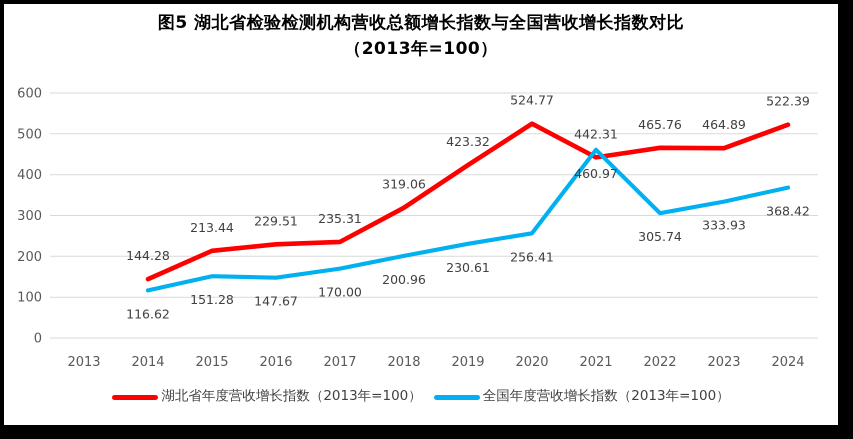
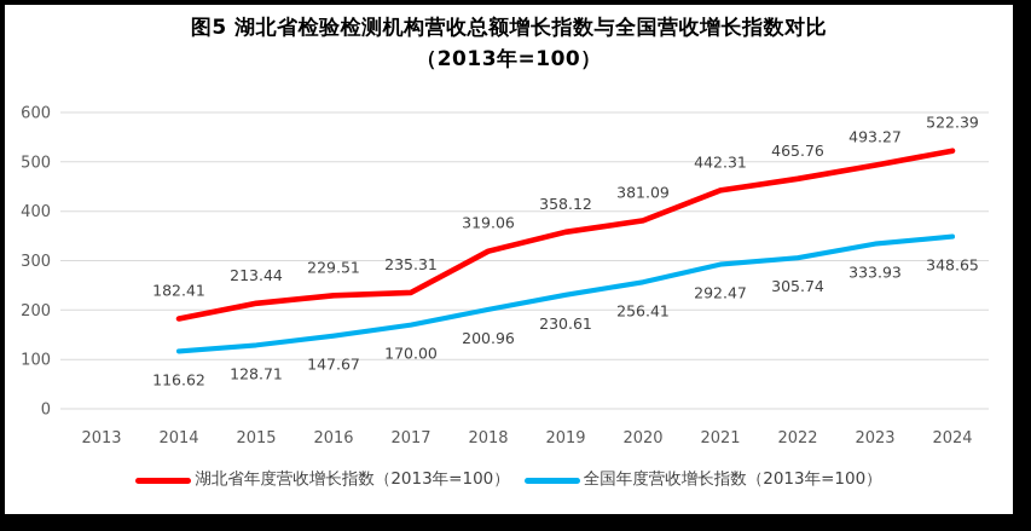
湖北省年度营收增长指数（2013年=100）/2014: 144.28 -> 182.41
全国年度营收增长指数（2013年=100）/2015: 151.28 -> 128.71
湖北省年度营收增长指数（2013年=100）/2019: 423.32 -> 358.12
湖北省年度营收增长指数（2013年=100）/2020: 524.77 -> 381.09
全国年度营收增长指数（2013年=100）/2021: 460.97 -> 292.47
湖北省年度营收增长指数（2013年=100）/2023: 464.89 -> 493.27
全国年度营收增长指数（2013年=100）/2024: 368.42 -> 348.65
